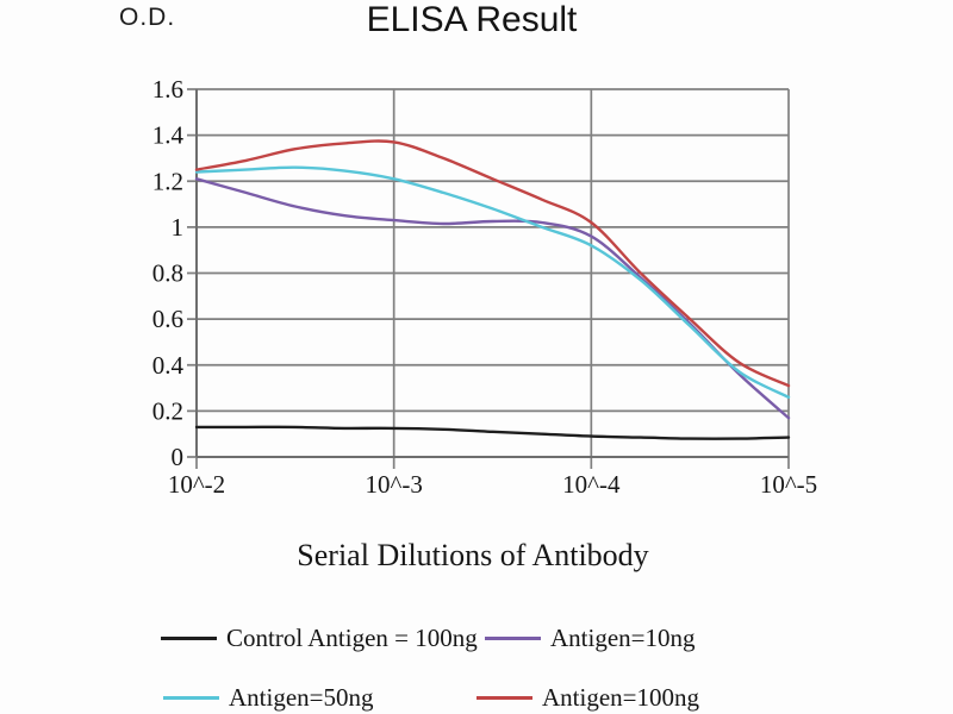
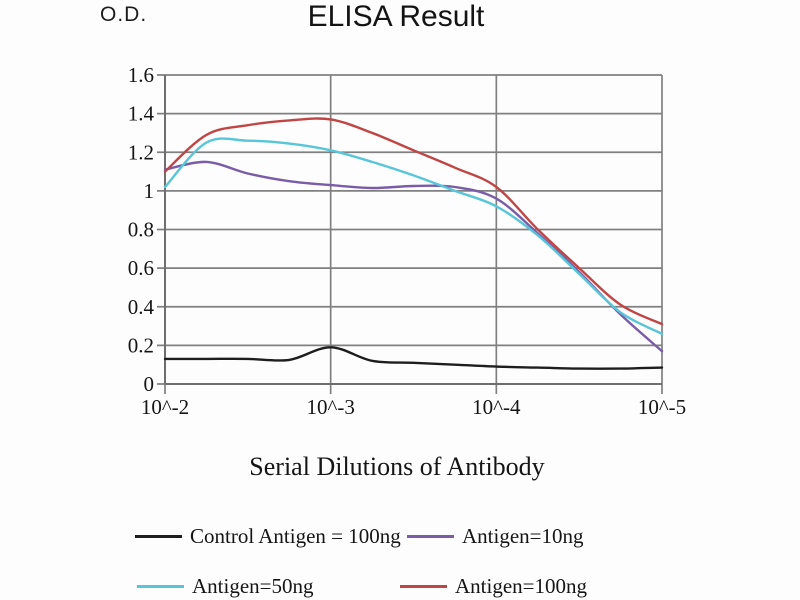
Antigen=10ng/0: 1.21 -> 1.11
Antigen=50ng/0: 1.24 -> 1.02
Antigen=100ng/0: 1.25 -> 1.10
Control Antigen = 100ng/1: 0.12 -> 0.19
